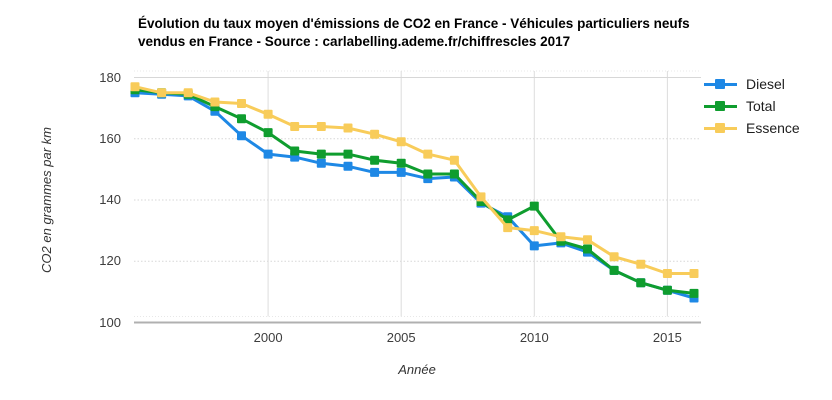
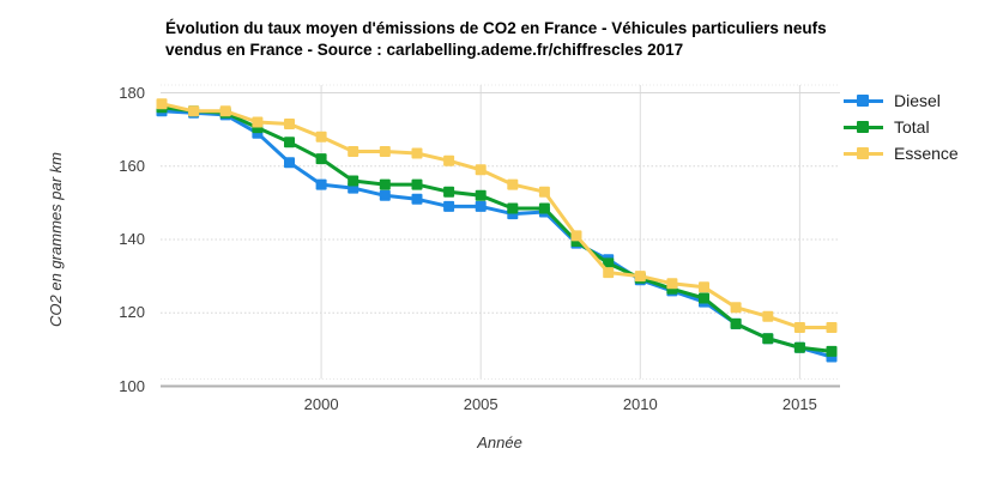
Diesel/2010: 125 -> 129
Total/2010: 138 -> 130
